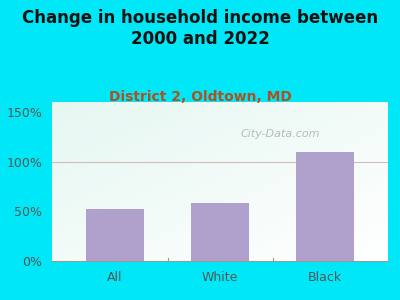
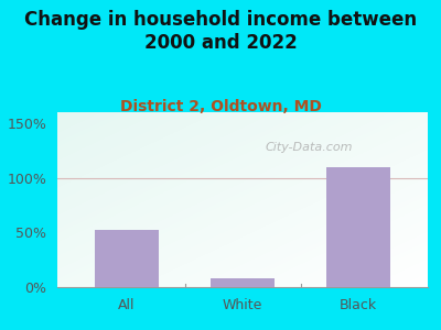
White: 58% -> 8%
